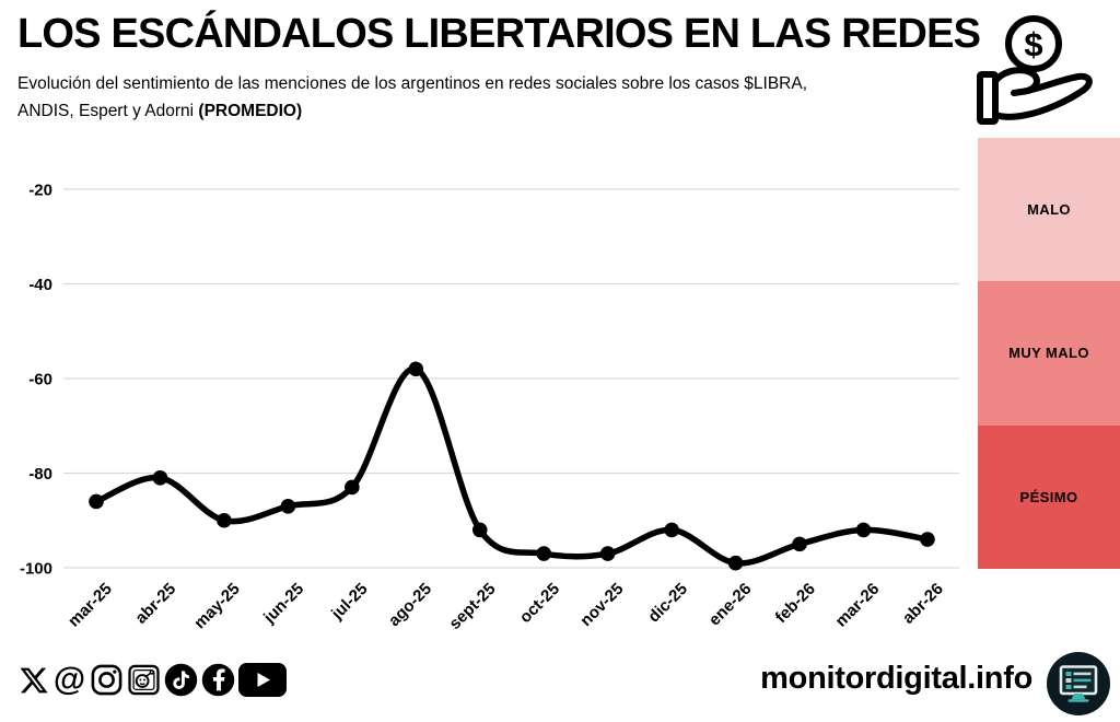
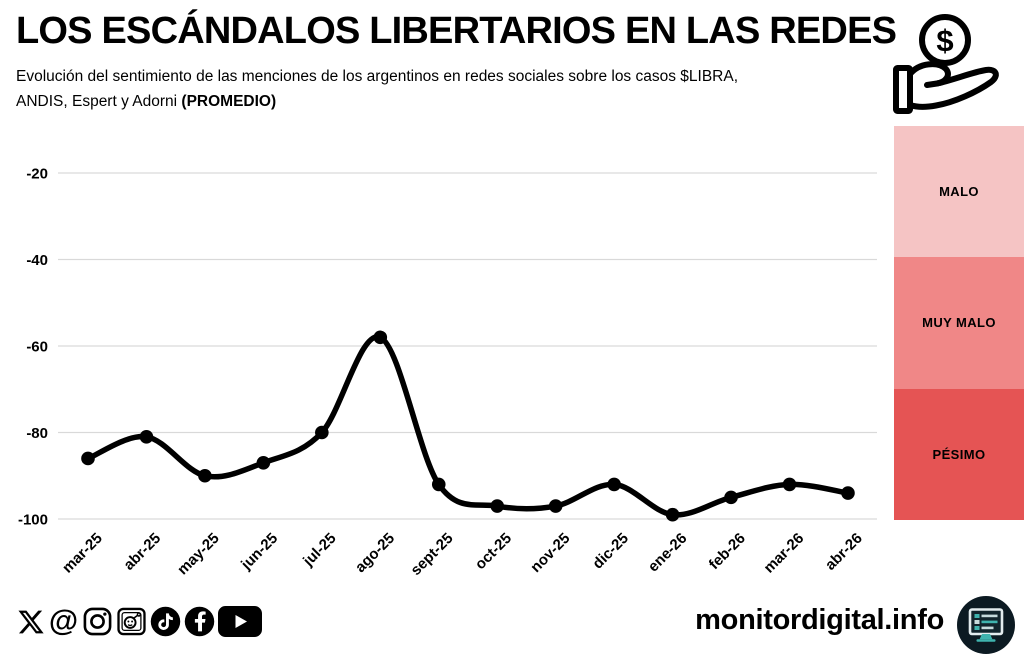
jul-25: -83 -> -80
